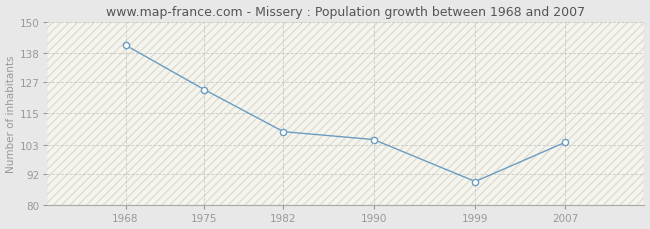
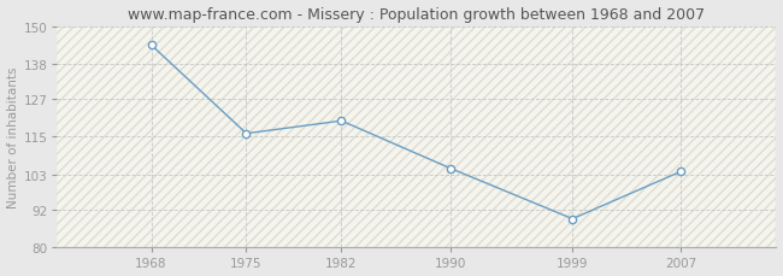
1968: 141 -> 144
1975: 124 -> 116
1982: 108 -> 120
